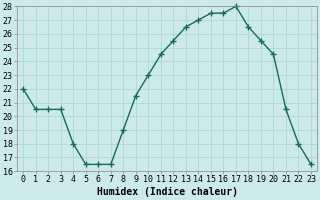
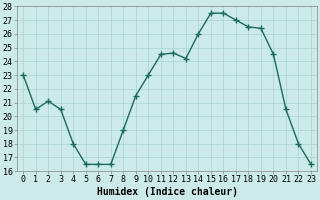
0: 22.0 -> 23.0
2: 20.5 -> 21.1
12: 25.5 -> 24.6
13: 26.5 -> 24.2
14: 27.0 -> 26.0
17: 28.0 -> 27.0
19: 25.5 -> 26.4
